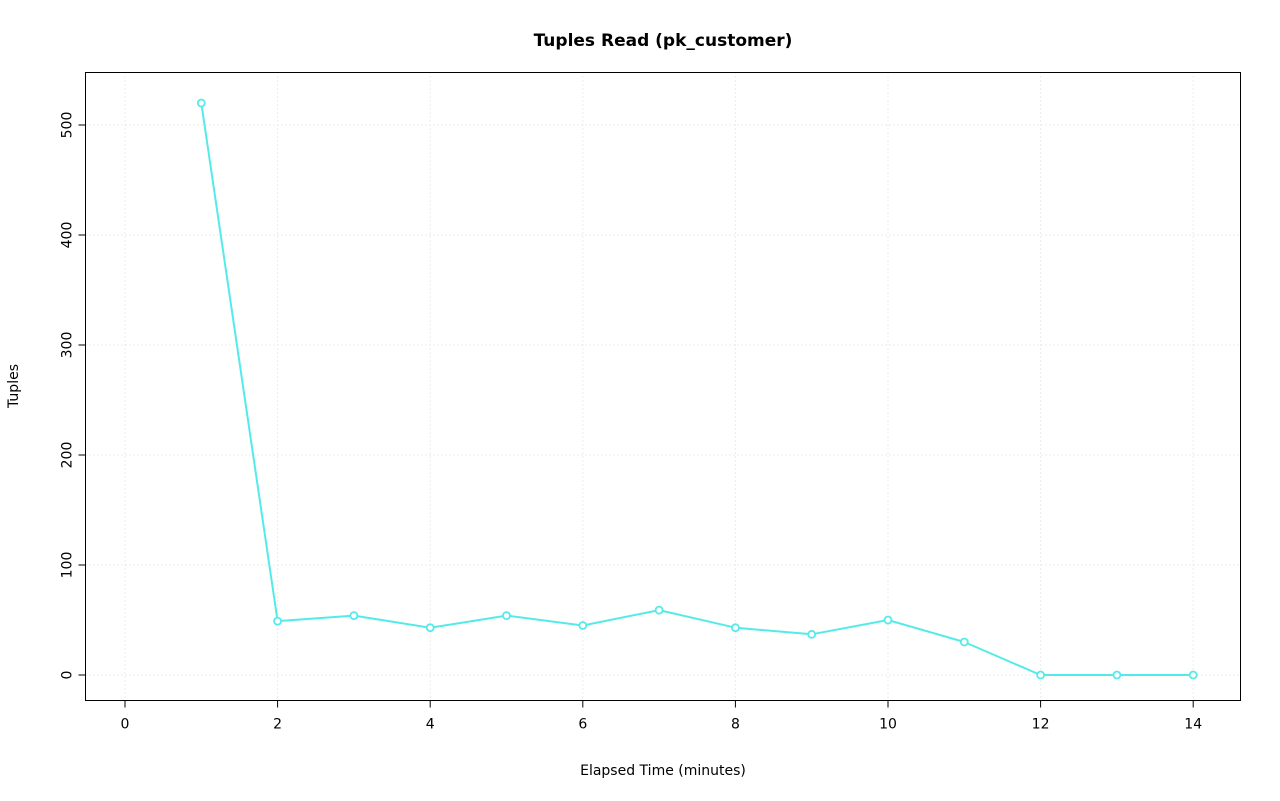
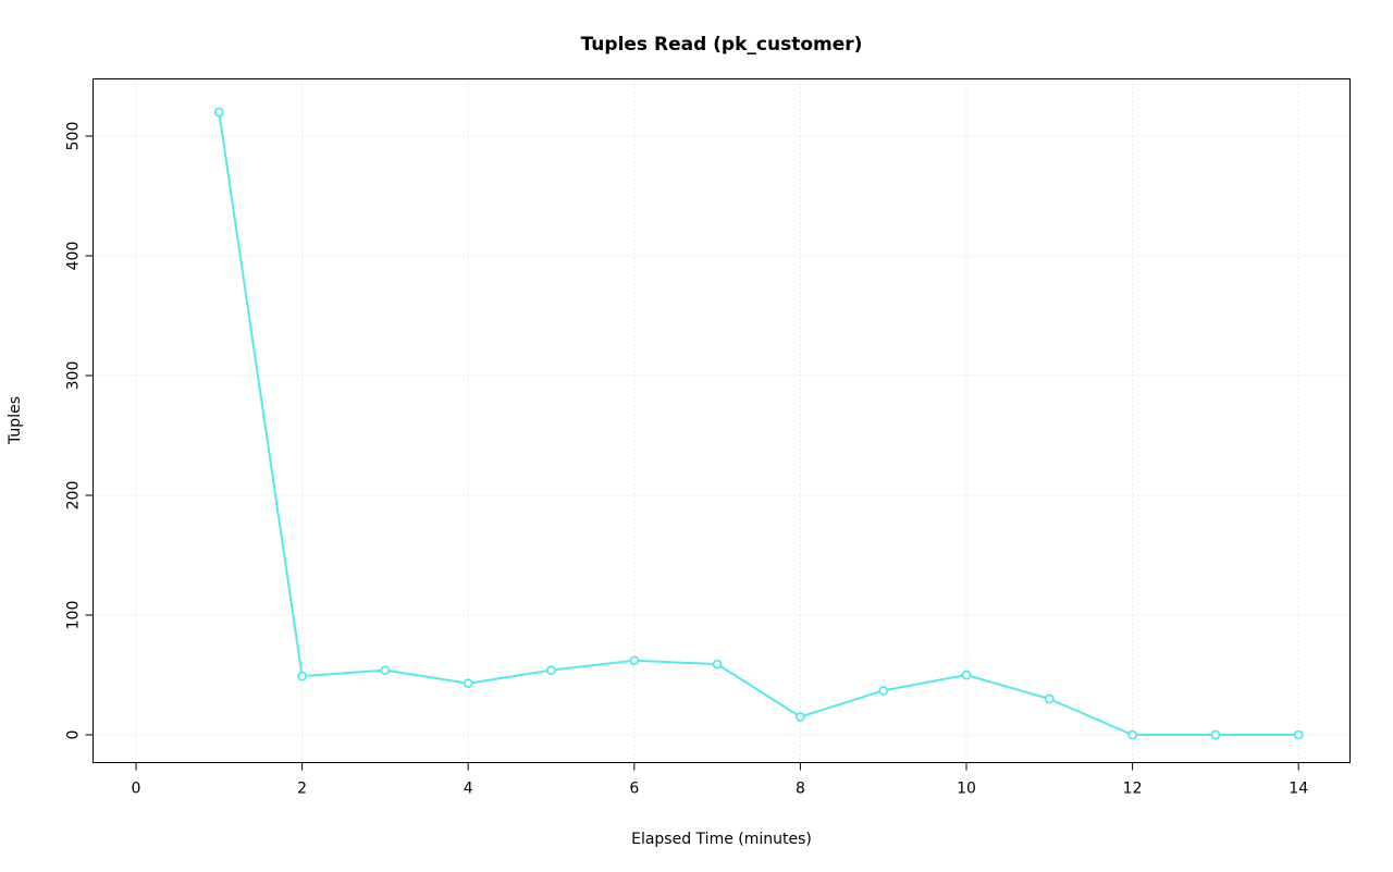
6: 45 -> 62
8: 43 -> 15
